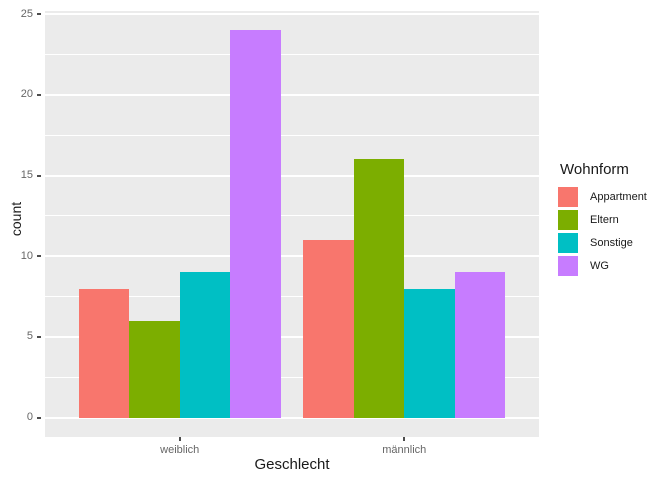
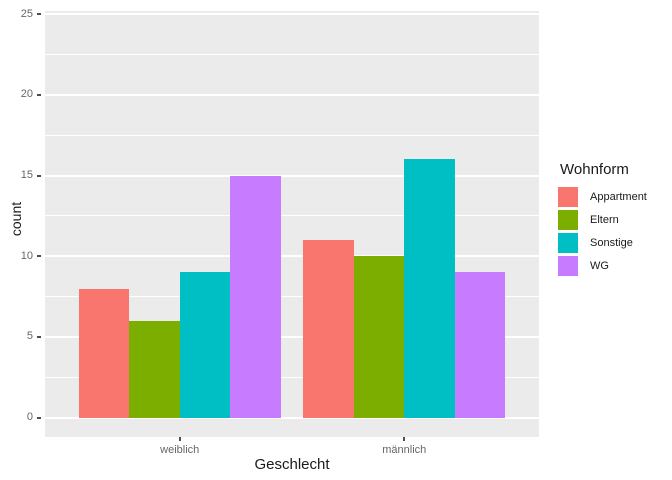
WG/weiblich: 24 -> 15
Eltern/männlich: 16 -> 10
Sonstige/männlich: 8 -> 16
